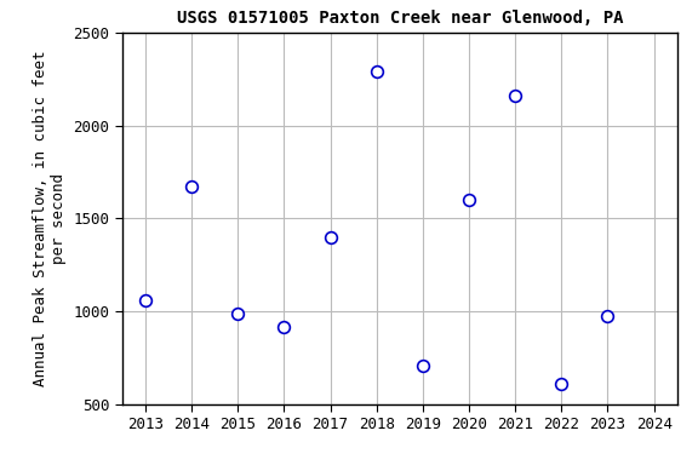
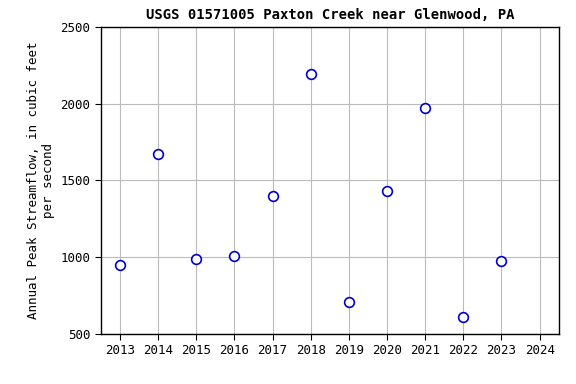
2013: 1060 -> 950
2016: 920 -> 1010
2018: 2290 -> 2190
2020: 1600 -> 1430
2021: 2160 -> 1970
